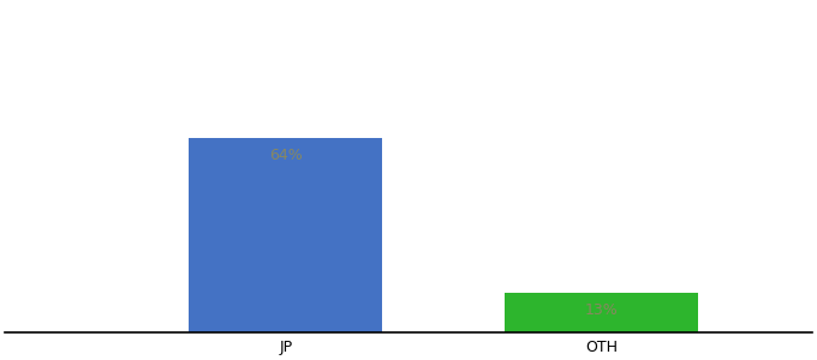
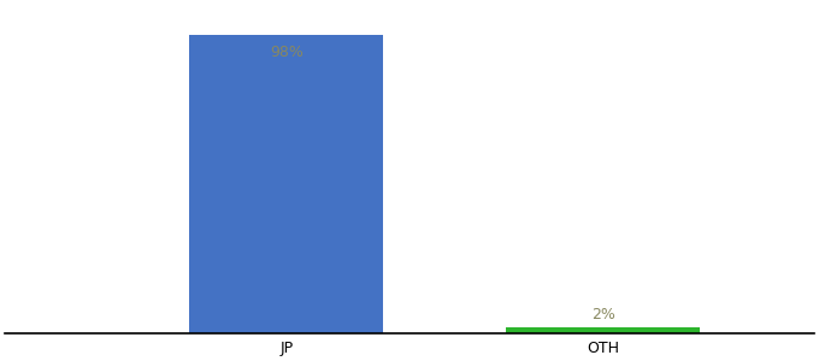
JP: 64% -> 98%
OTH: 13% -> 2%
